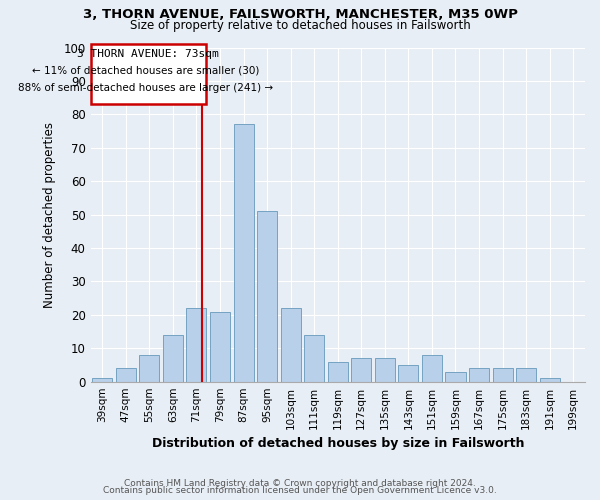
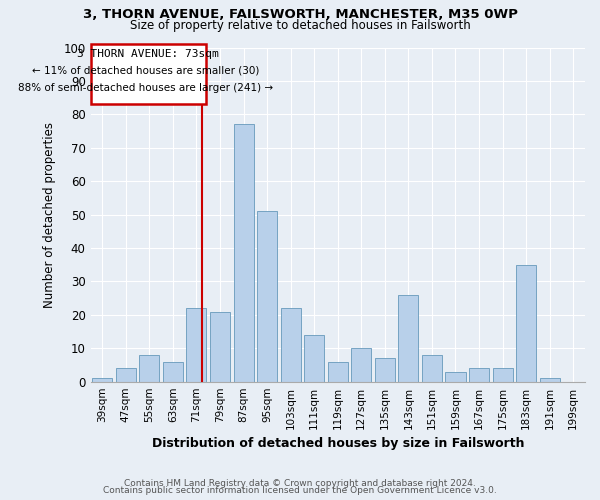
63sqm: 14 -> 6
127sqm: 7 -> 10
143sqm: 5 -> 26
183sqm: 4 -> 35
